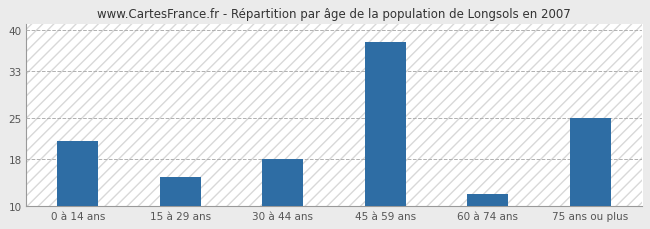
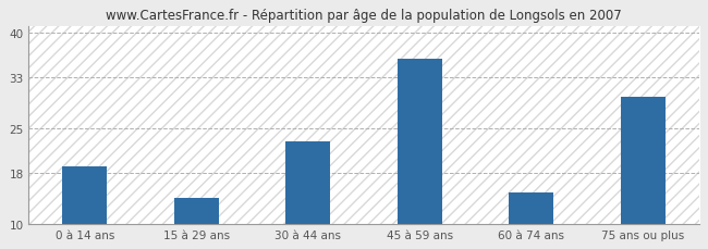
0 à 14 ans: 21 -> 19
15 à 29 ans: 15 -> 14
30 à 44 ans: 18 -> 23
45 à 59 ans: 38 -> 36
60 à 74 ans: 12 -> 15
75 ans ou plus: 25 -> 30
